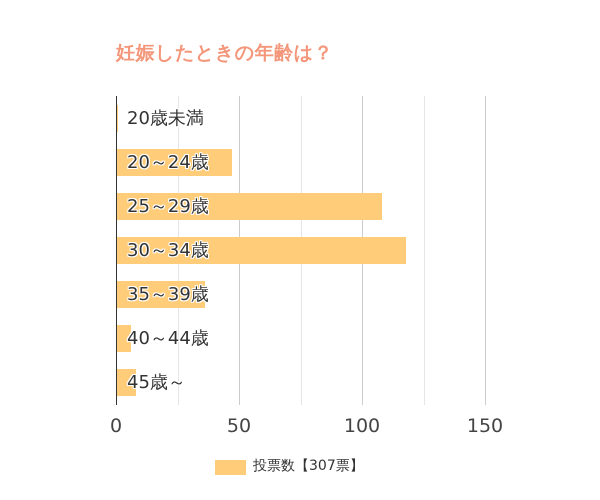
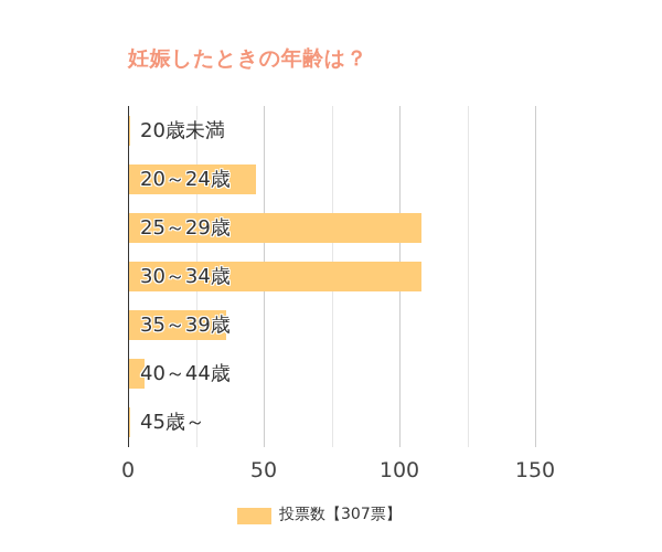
30～34歳: 118 -> 108
45歳～: 8 -> 1
